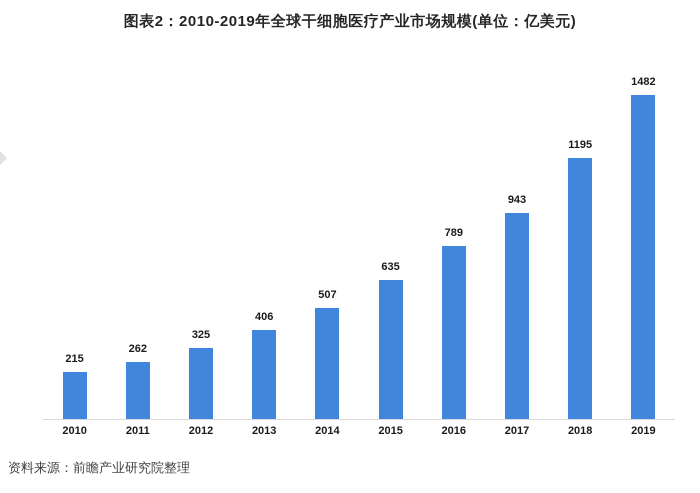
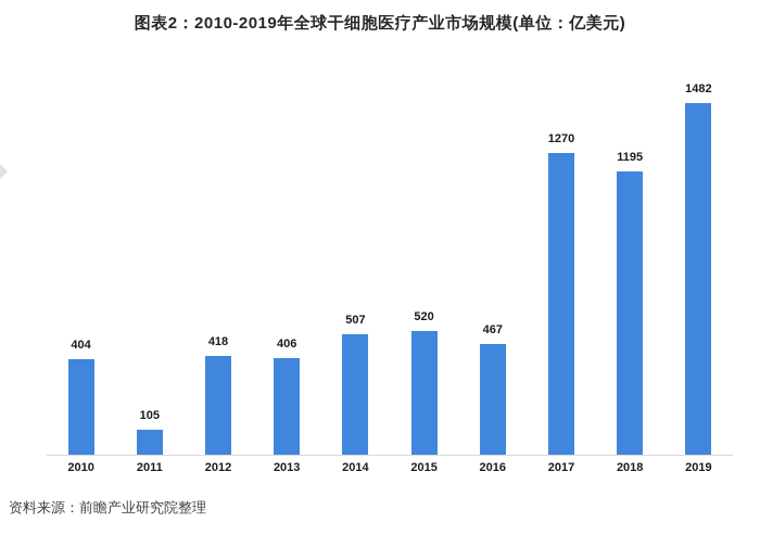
2010: 215 -> 404
2011: 262 -> 105
2012: 325 -> 418
2015: 635 -> 520
2016: 789 -> 467
2017: 943 -> 1270
